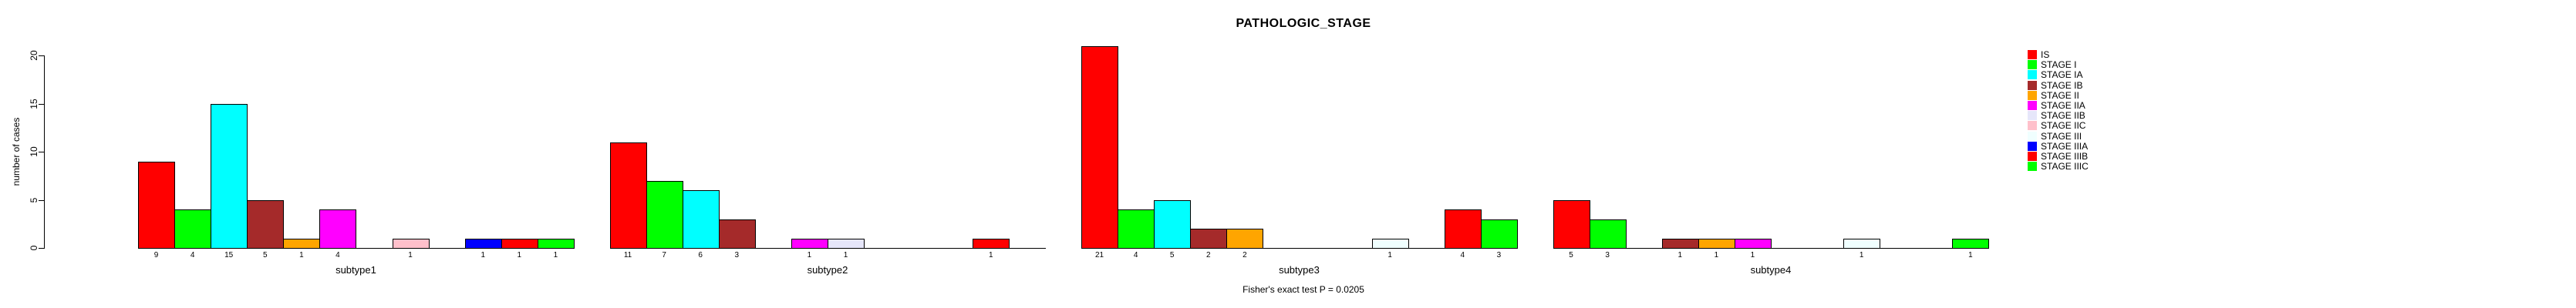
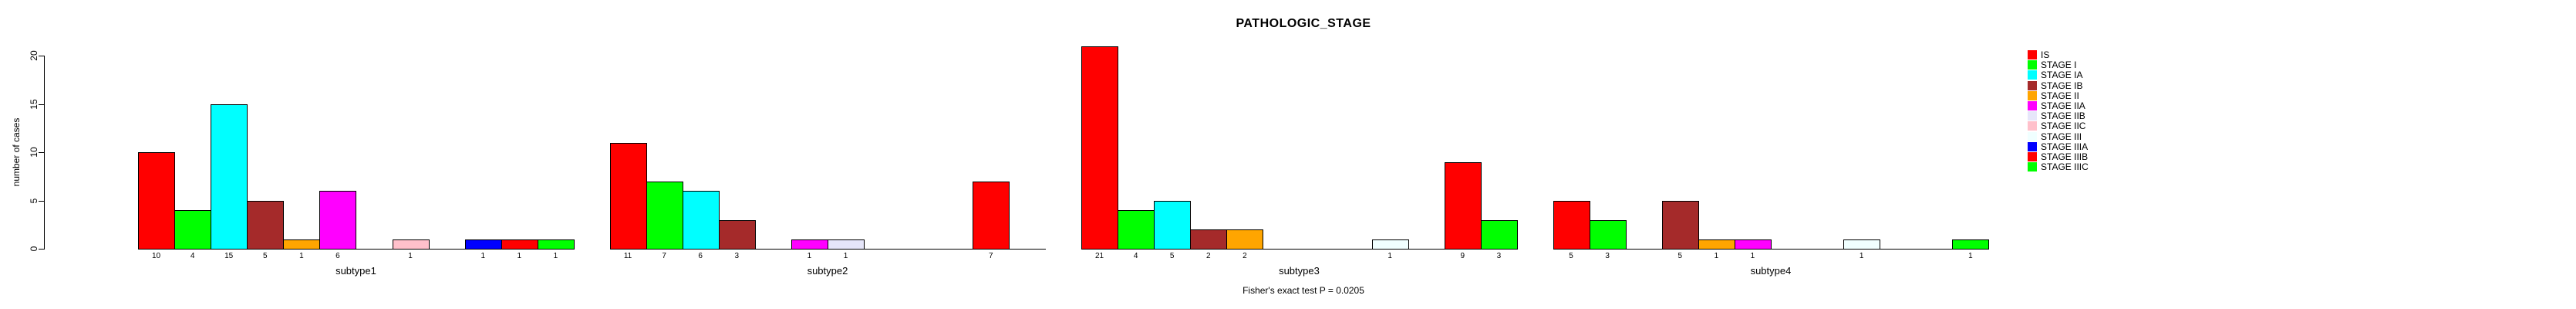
IS/subtype1: 9 -> 10
STAGE IIA/subtype1: 4 -> 6
STAGE IIIB/subtype2: 1 -> 7
STAGE IIIB/subtype3: 4 -> 9
STAGE IB/subtype4: 1 -> 5
